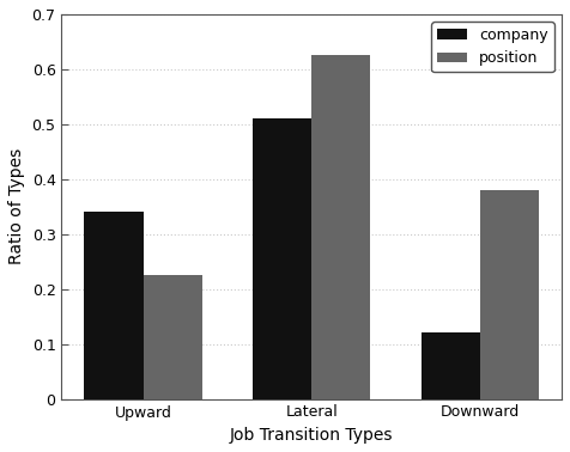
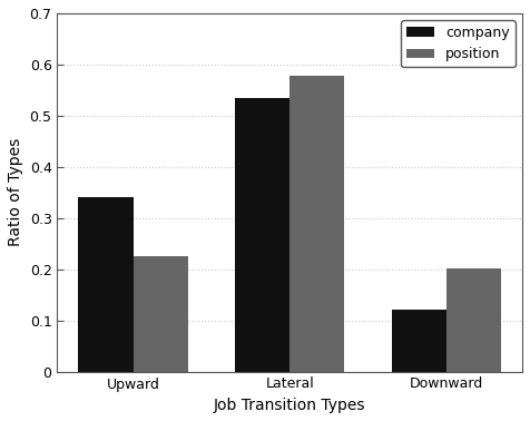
company/Lateral: 0.510 -> 0.535
position/Lateral: 0.625 -> 0.578
position/Downward: 0.380 -> 0.201
